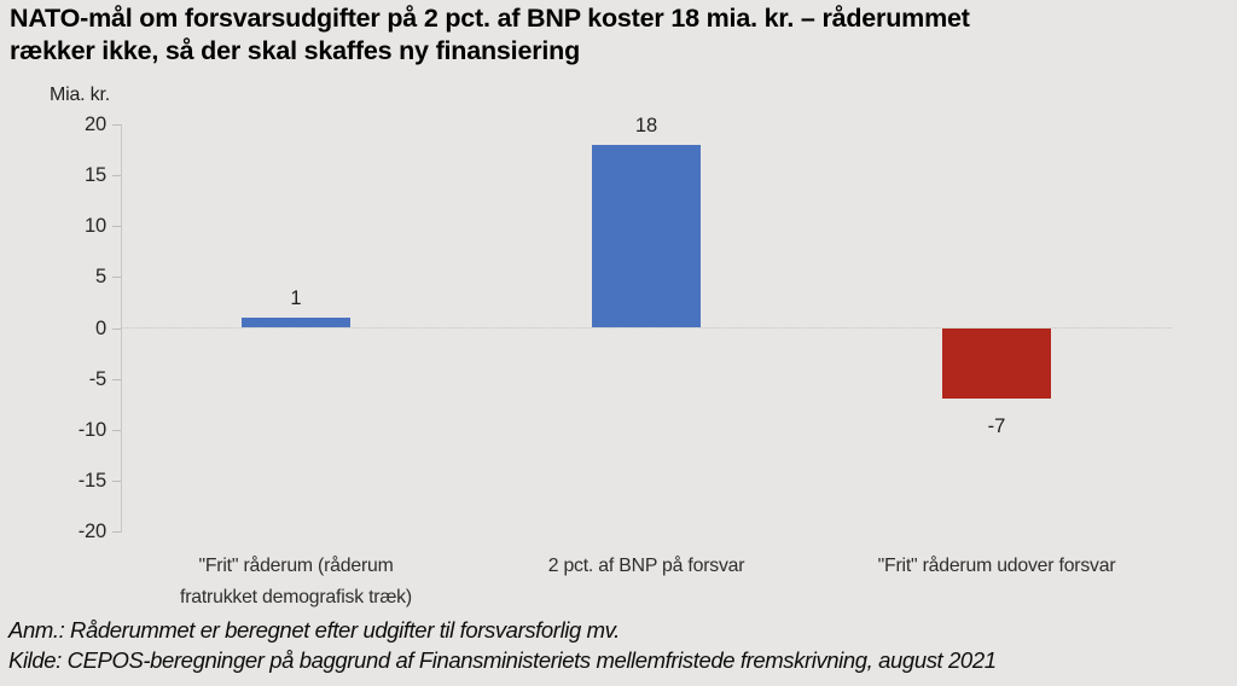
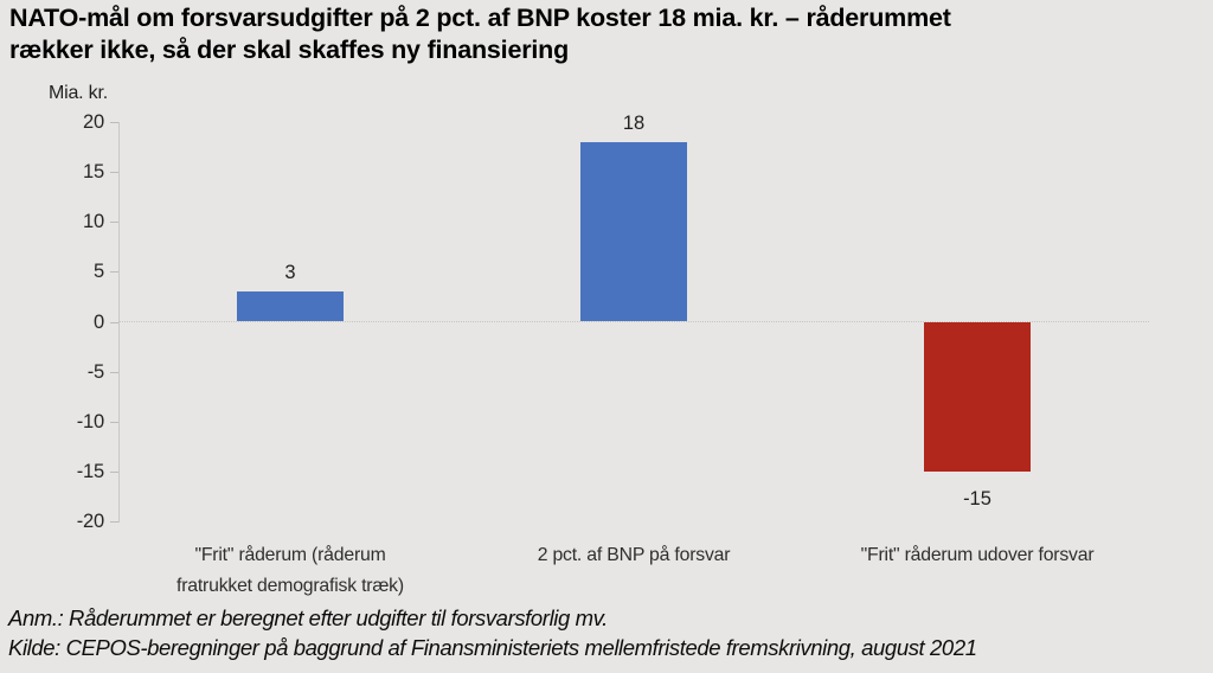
"Frit" råderum (råderum fratrukket demografisk træk): 1 -> 3
"Frit" råderum udover forsvar: -7 -> -15
